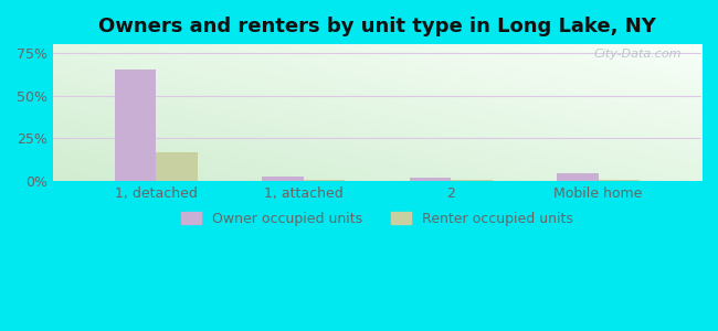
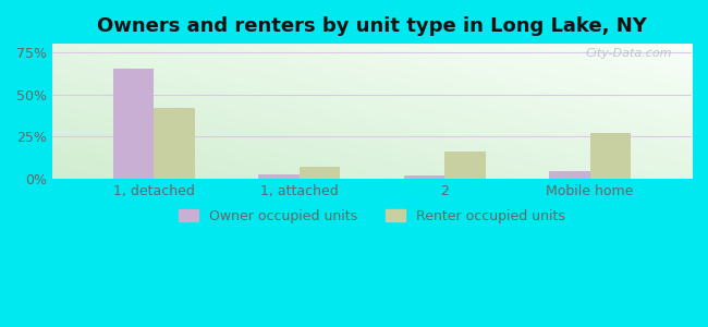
Renter occupied units/1, detached: 17% -> 42%
Renter occupied units/1, attached: 1% -> 7%
Renter occupied units/2: 1% -> 16%
Renter occupied units/Mobile home: 1% -> 27%
